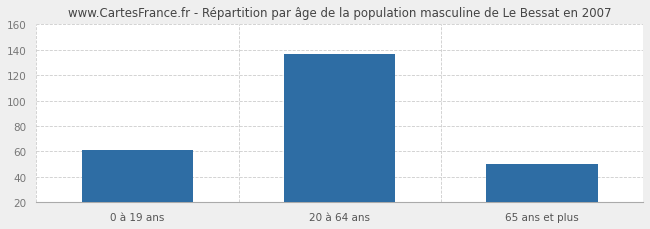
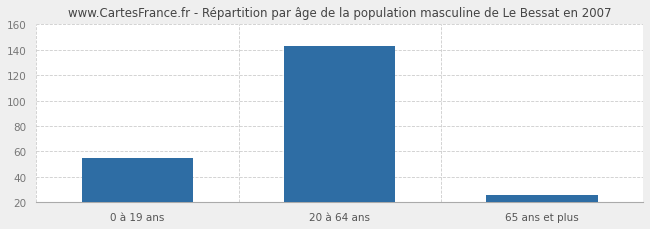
0 à 19 ans: 61 -> 55
20 à 64 ans: 137 -> 143
65 ans et plus: 50 -> 26
